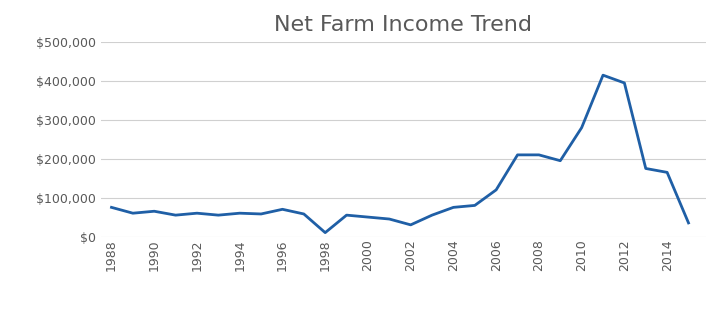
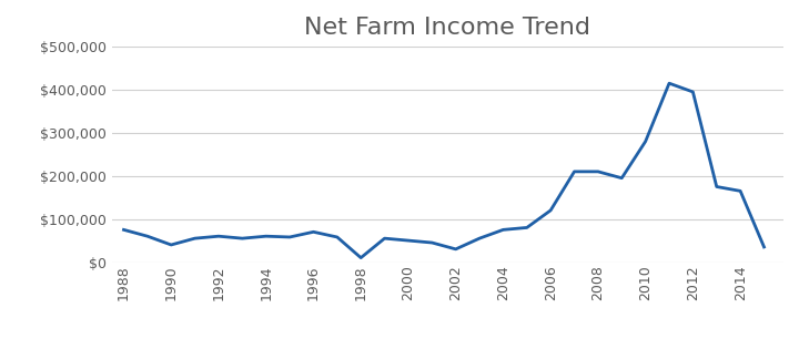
1990: $65,000 -> $40,000
